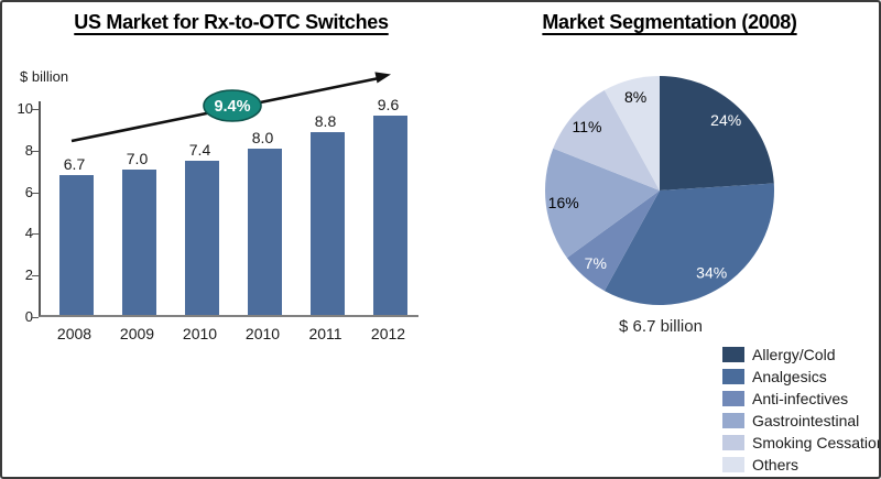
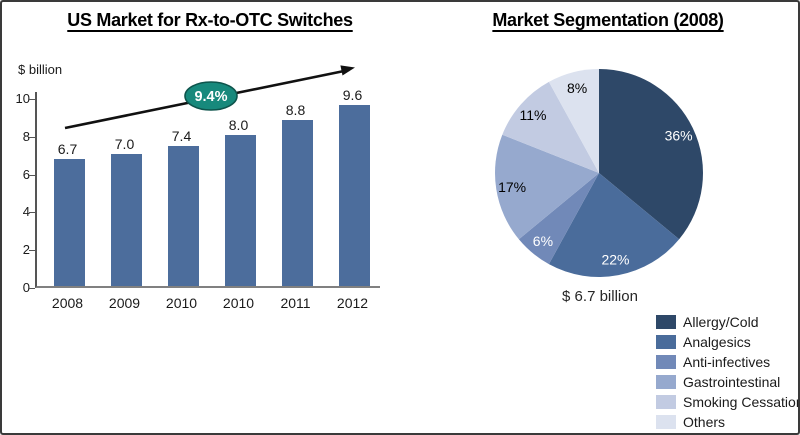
Market Segmentation (2008)/Allergy/Cold: 24% -> 36%
Market Segmentation (2008)/Analgesics: 34% -> 22%
Market Segmentation (2008)/Anti-infectives: 7% -> 6%
Market Segmentation (2008)/Gastrointestinal: 16% -> 17%
